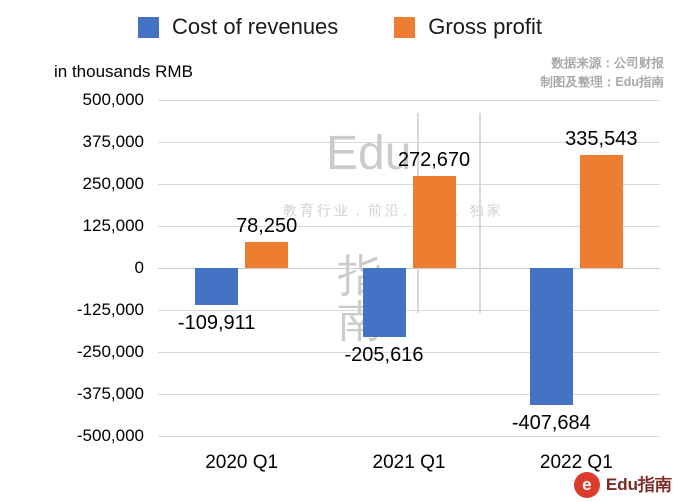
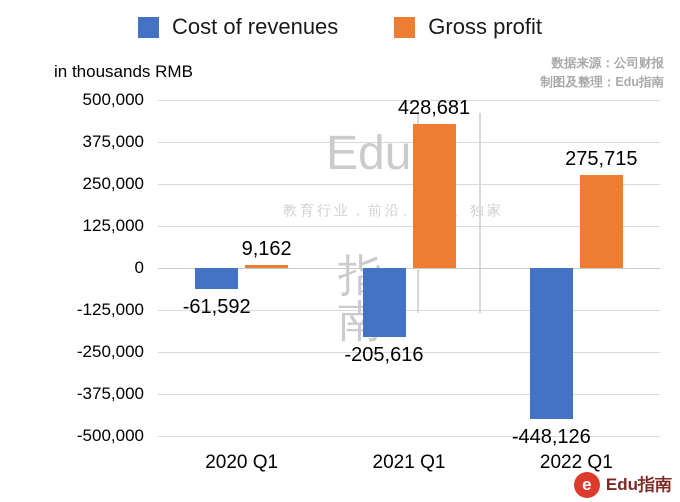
Cost of revenues/2020 Q1: -109,911 -> -61,592
Gross profit/2020 Q1: 78,250 -> 9,162
Gross profit/2021 Q1: 272,670 -> 428,681
Cost of revenues/2022 Q1: -407,684 -> -448,126
Gross profit/2022 Q1: 335,543 -> 275,715
